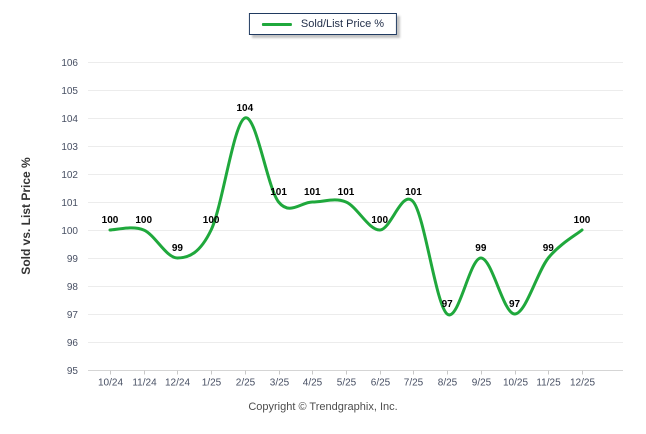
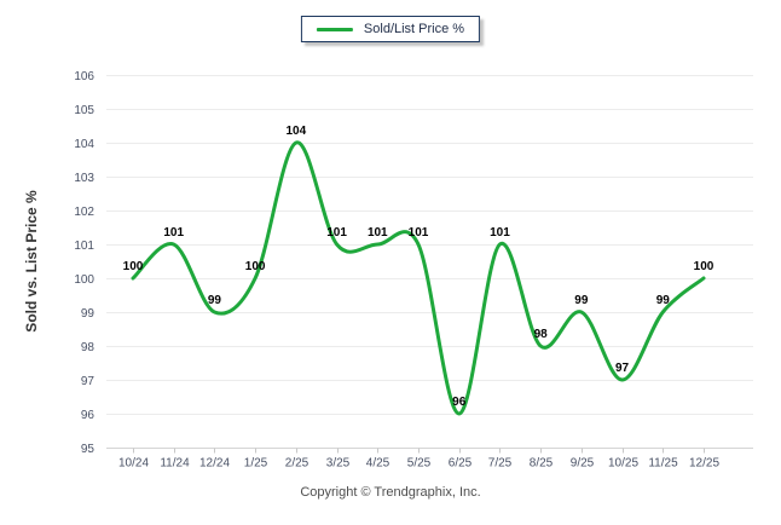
11/24: 100 -> 101
6/25: 100 -> 96
8/25: 97 -> 98
